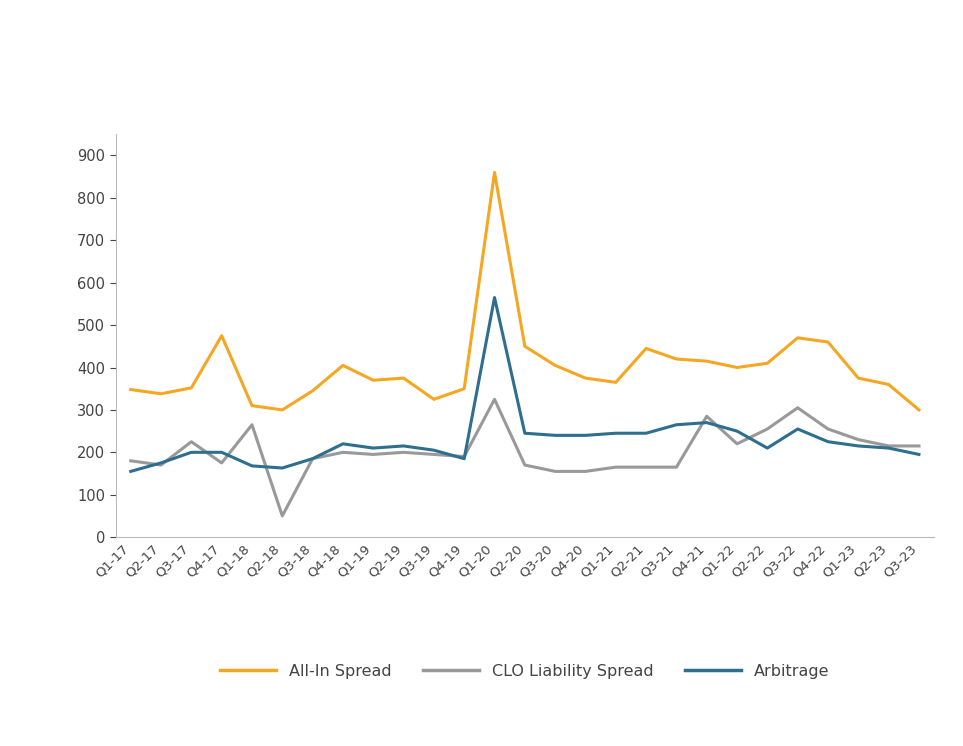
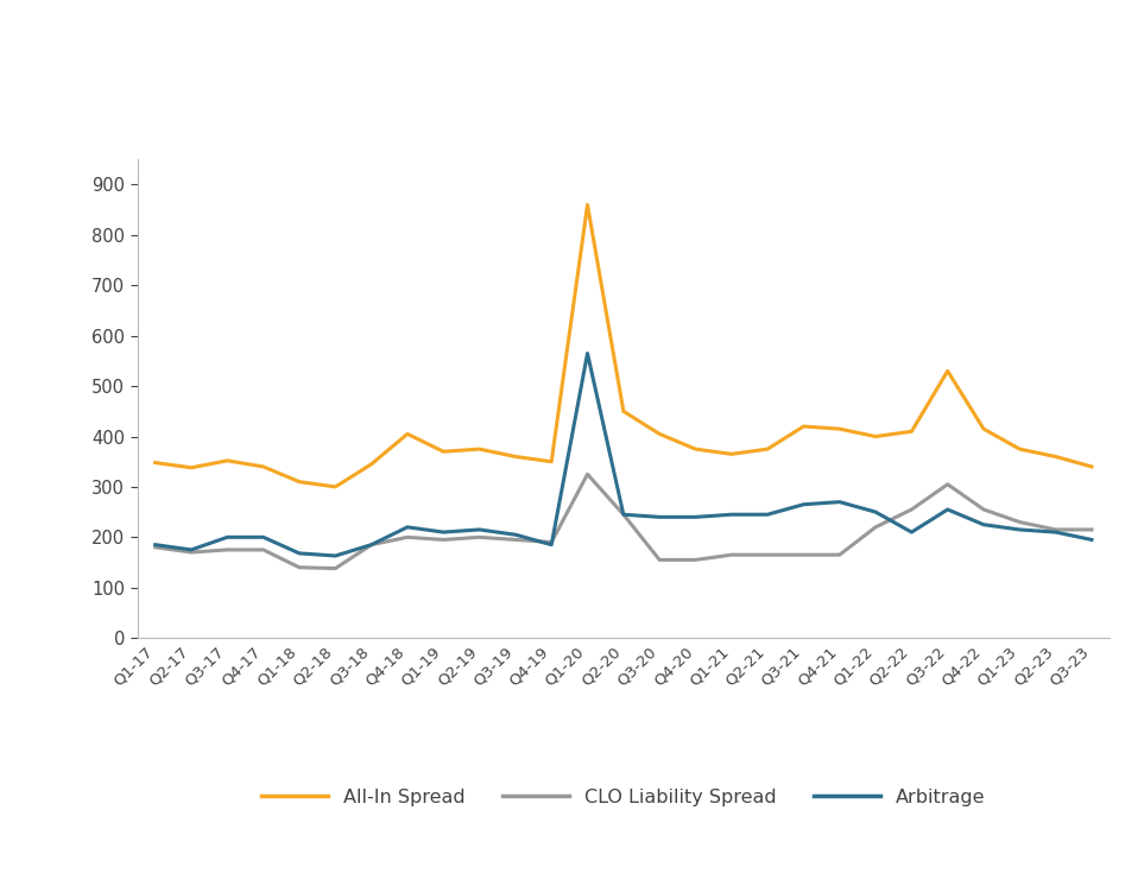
Arbitrage/Q1-17: 155 -> 185
CLO Liability Spread/Q3-17: 225 -> 175
All-In Spread/Q4-17: 475 -> 340
CLO Liability Spread/Q1-18: 265 -> 140
CLO Liability Spread/Q2-18: 50 -> 138
All-In Spread/Q3-19: 325 -> 360
CLO Liability Spread/Q2-20: 170 -> 245
All-In Spread/Q2-21: 445 -> 375
CLO Liability Spread/Q4-21: 285 -> 165
All-In Spread/Q3-22: 470 -> 530
All-In Spread/Q4-22: 460 -> 415
All-In Spread/Q3-23: 300 -> 340
